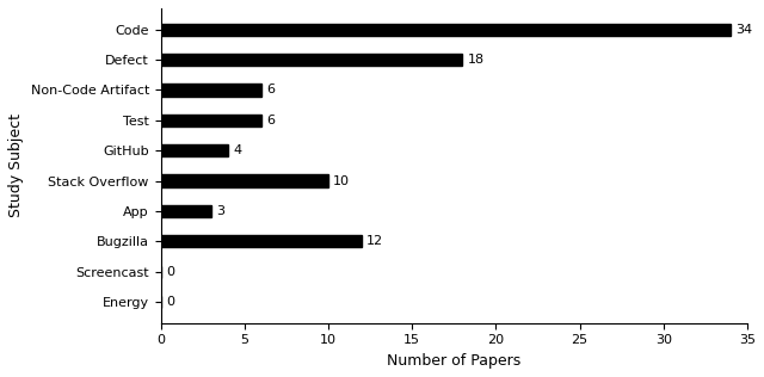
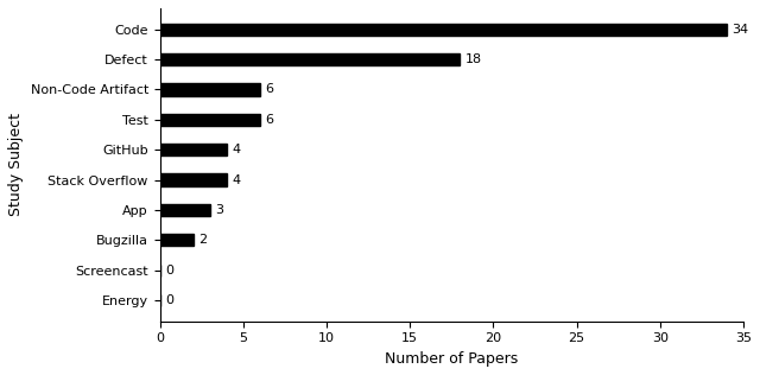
Stack Overflow: 10 -> 4
Bugzilla: 12 -> 2
